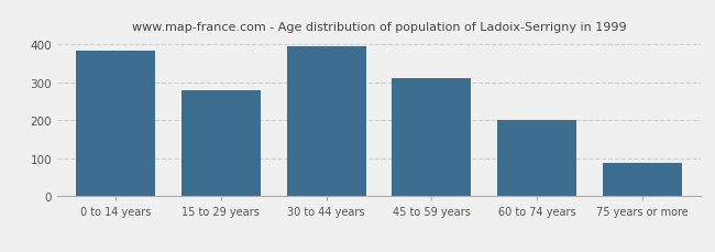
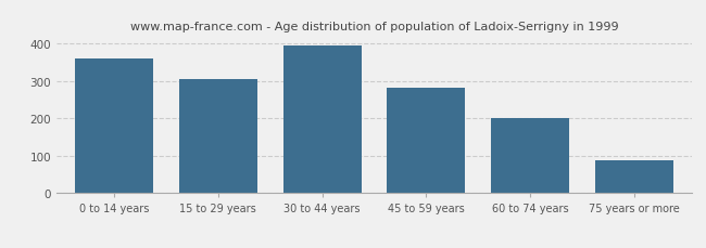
0 to 14 years: 385 -> 360
15 to 29 years: 280 -> 305
45 to 59 years: 310 -> 282
